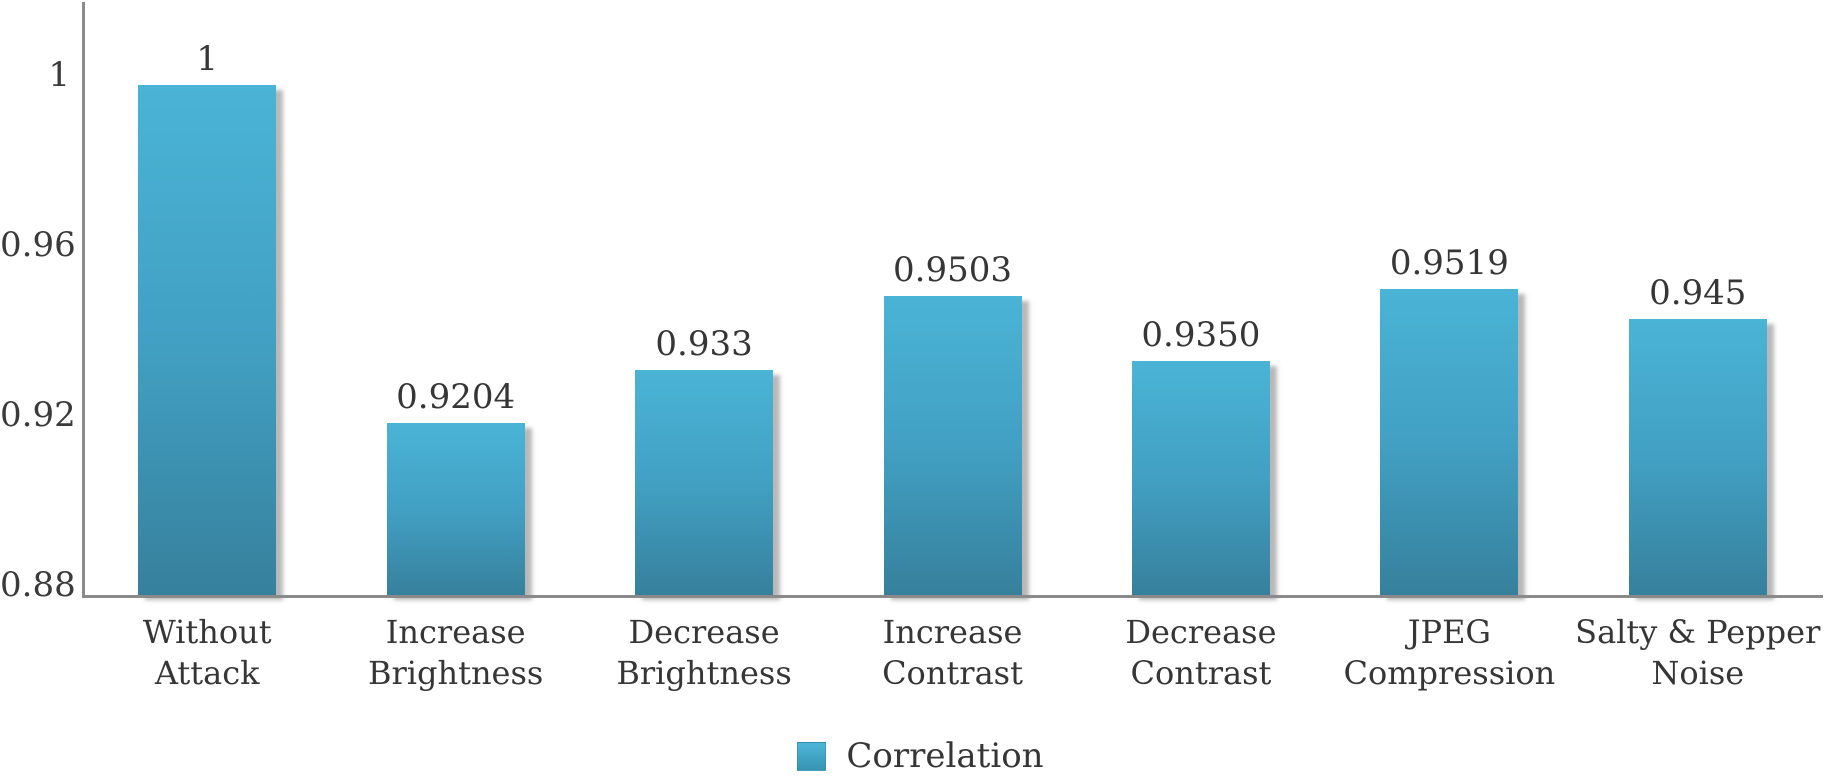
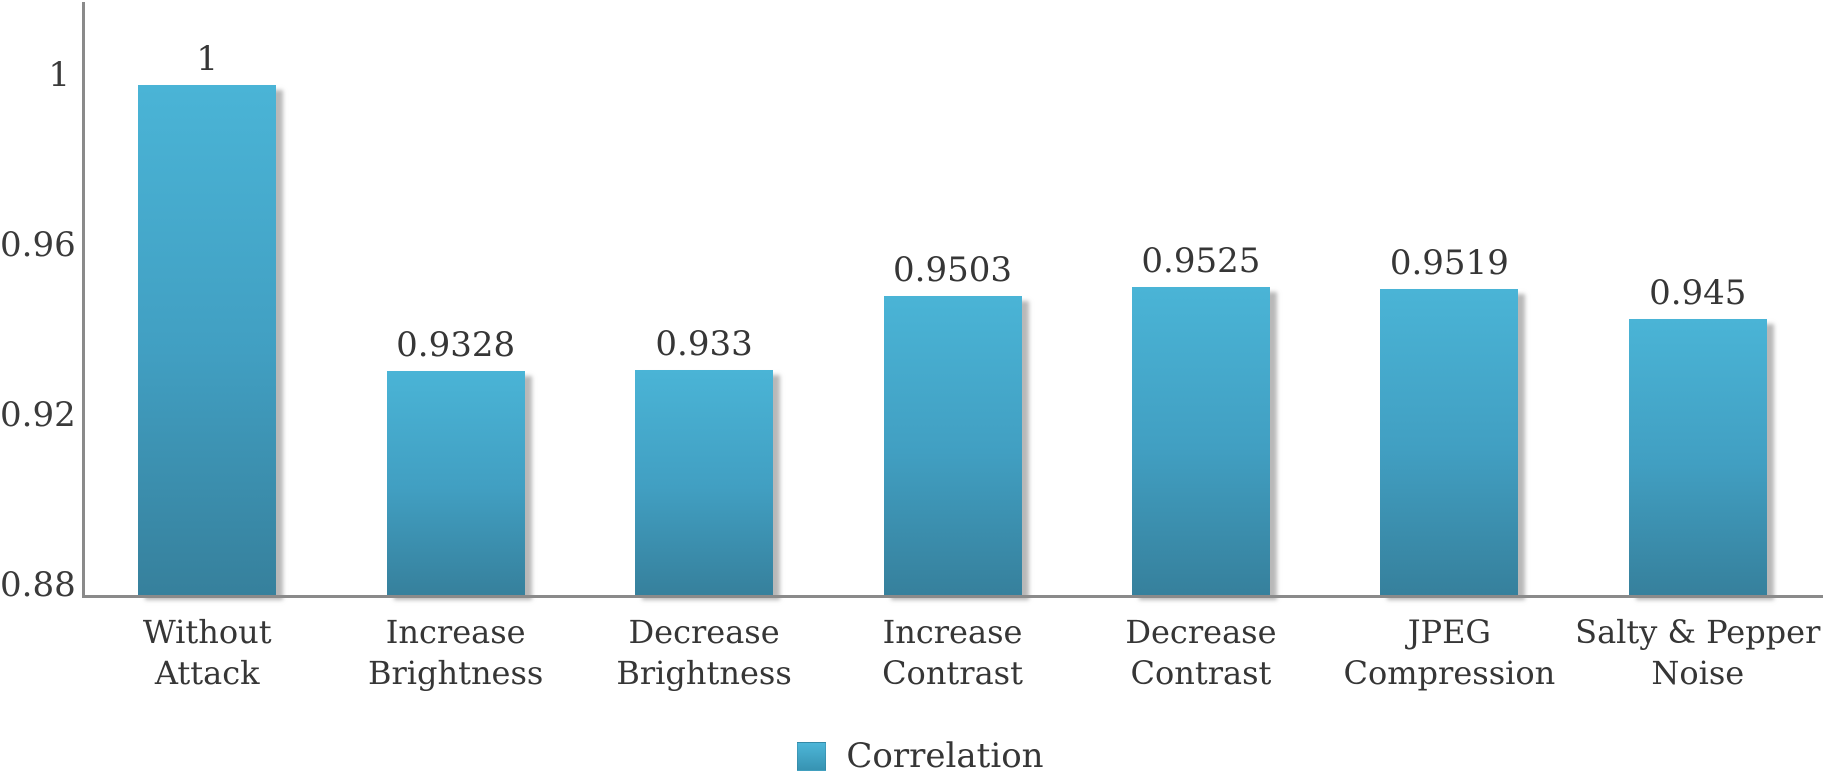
Increase Brightness: 0.9204 -> 0.9328
Decrease Contrast: 0.9350 -> 0.9525
